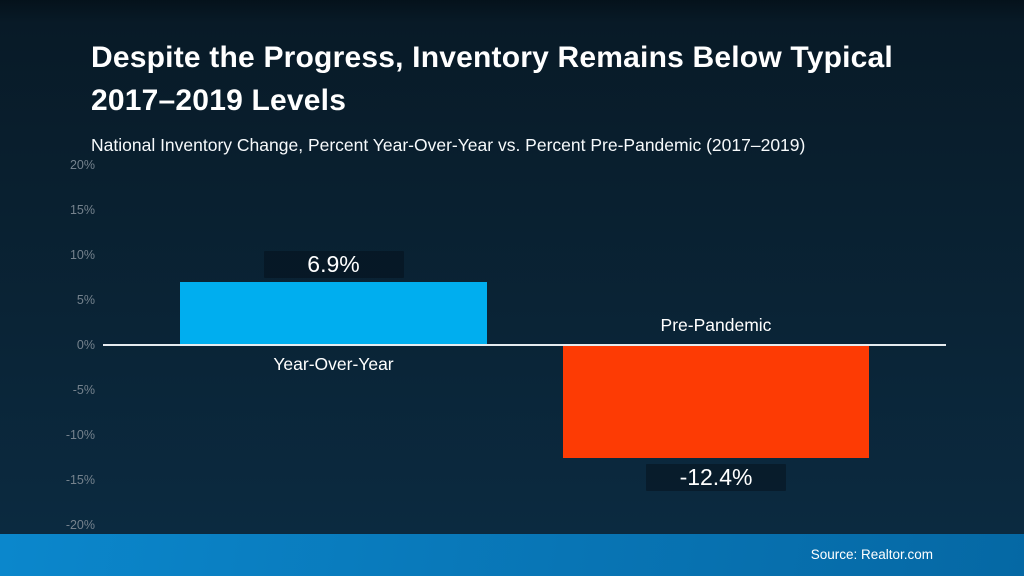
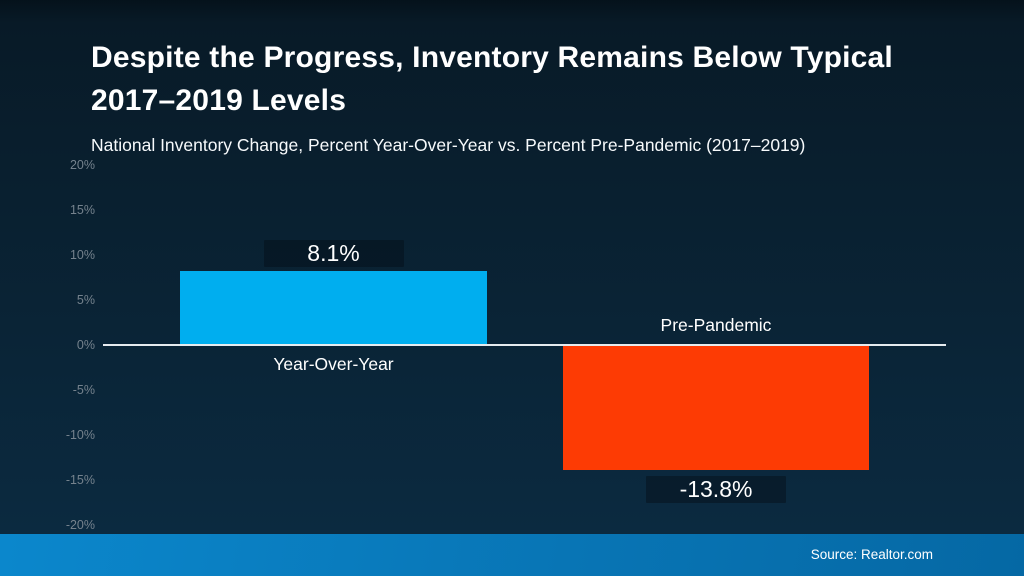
Year-Over-Year: 6.9% -> 8.1%
Pre-Pandemic: -12.4% -> -13.8%
